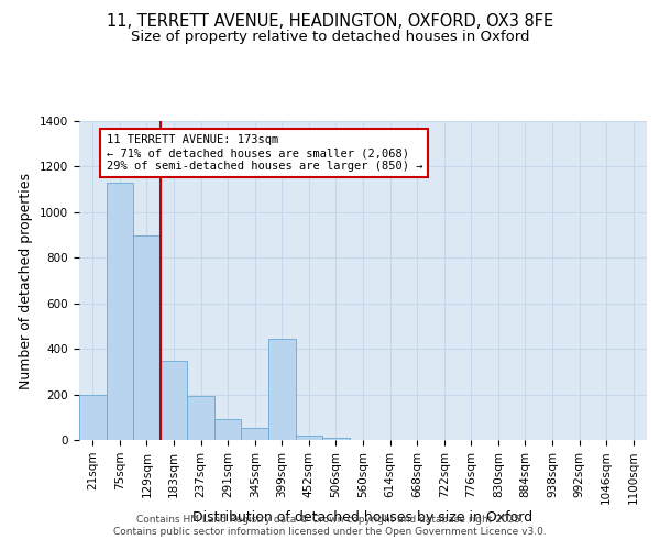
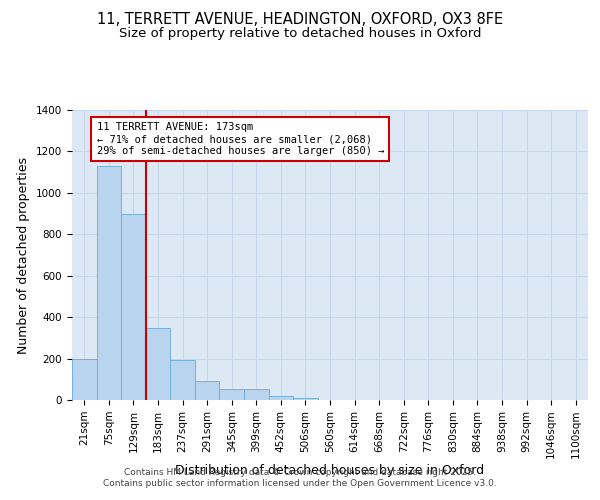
399sqm: 445 -> 55
